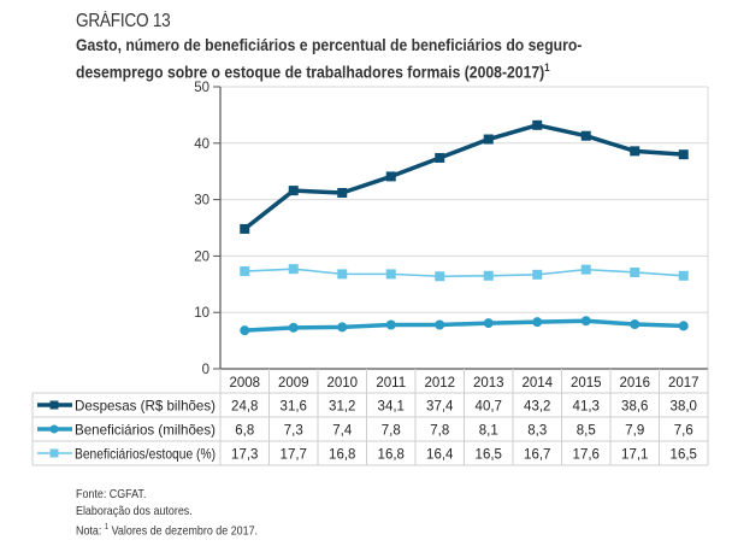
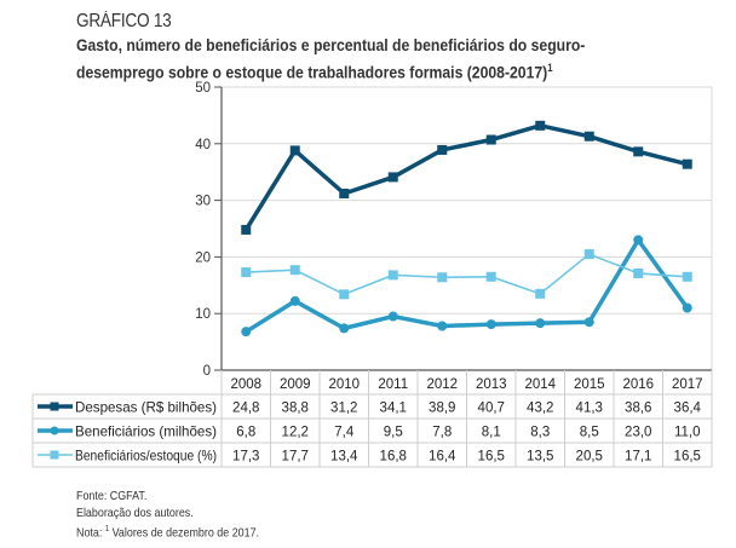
Despesas (R$ bilhões)/2009: 31,6 -> 38,8
Beneficiários (milhões)/2009: 7,3 -> 12,2
Beneficiários/estoque (%)/2010: 16,8 -> 13,4
Beneficiários (milhões)/2011: 7,8 -> 9,5
Despesas (R$ bilhões)/2012: 37,4 -> 38,9
Beneficiários/estoque (%)/2014: 16,7 -> 13,5
Beneficiários/estoque (%)/2015: 17,6 -> 20,5
Beneficiários (milhões)/2016: 7,9 -> 23,0
Despesas (R$ bilhões)/2017: 38,0 -> 36,4
Beneficiários (milhões)/2017: 7,6 -> 11,0
